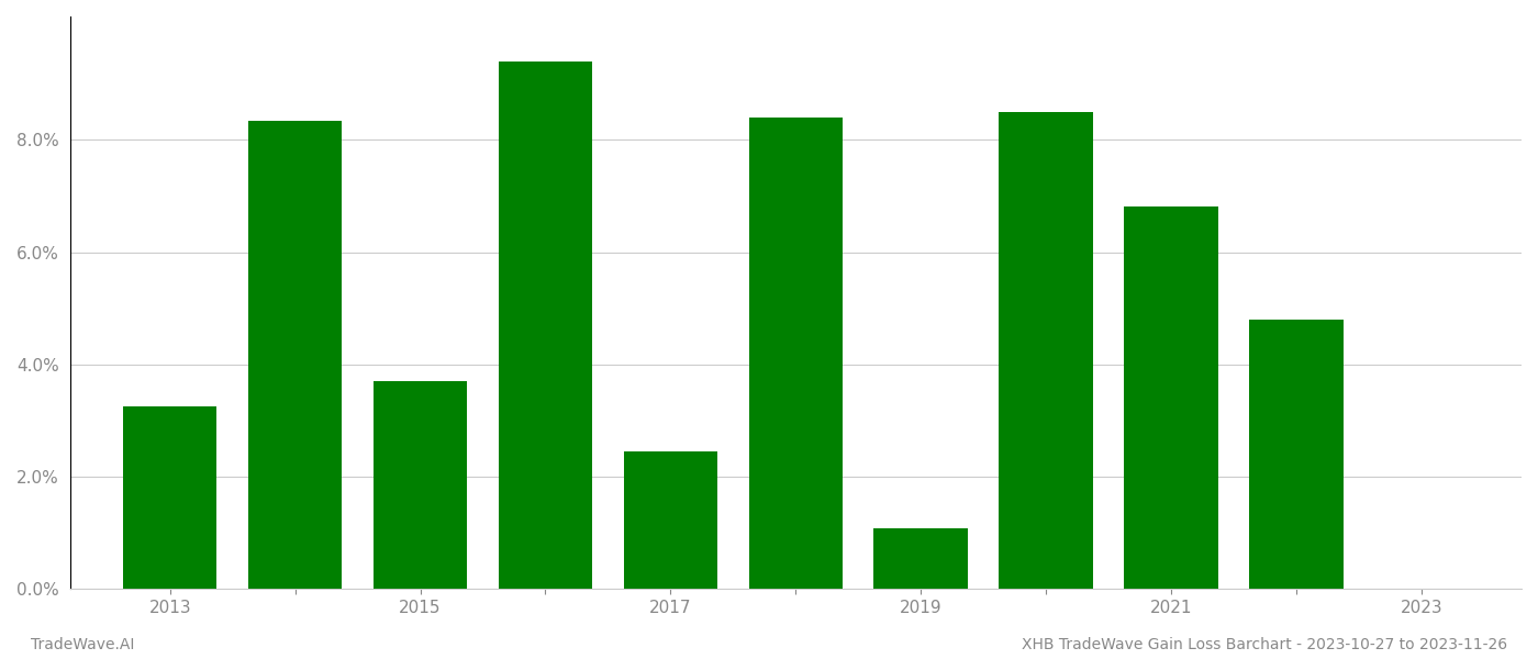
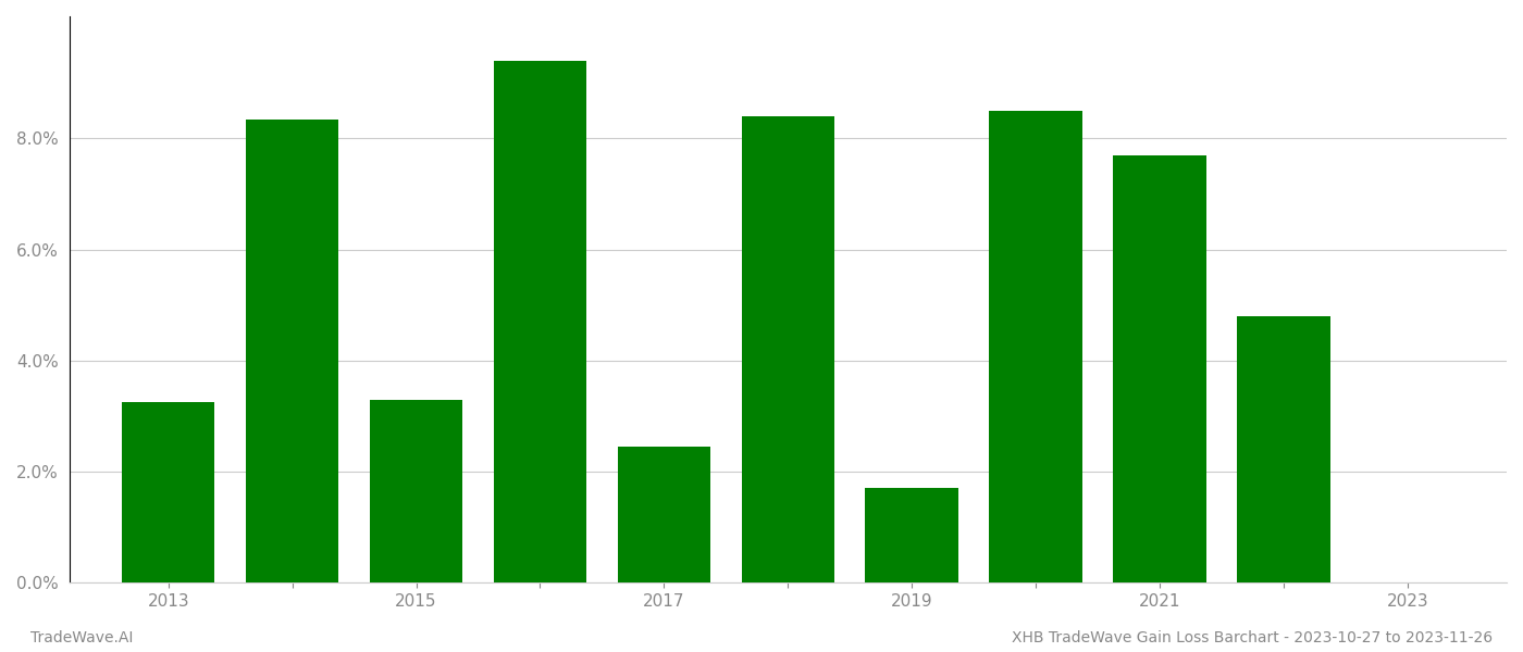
2015: 3.70% -> 3.30%
2019: 1.08% -> 1.70%
2021: 6.82% -> 7.70%
